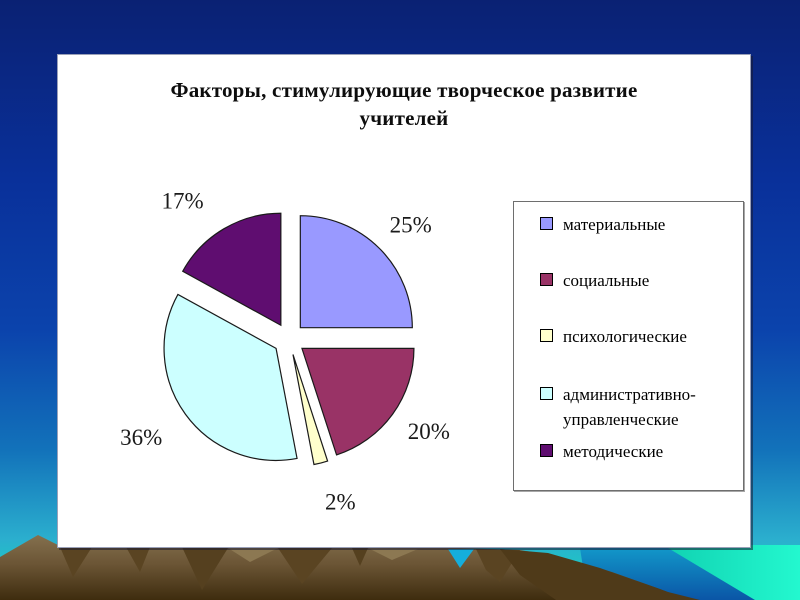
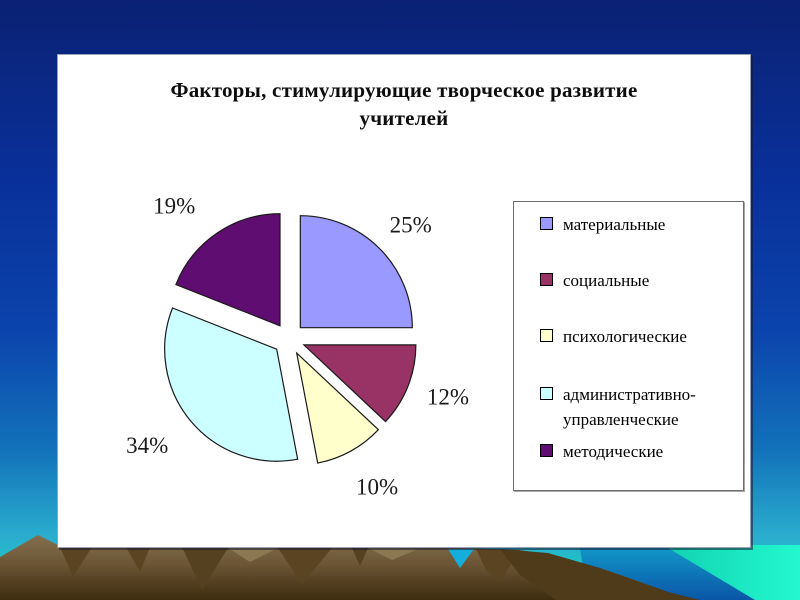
социальные: 20% -> 12%
психологические: 2% -> 10%
административно-управленческие: 36% -> 34%
методические: 17% -> 19%
